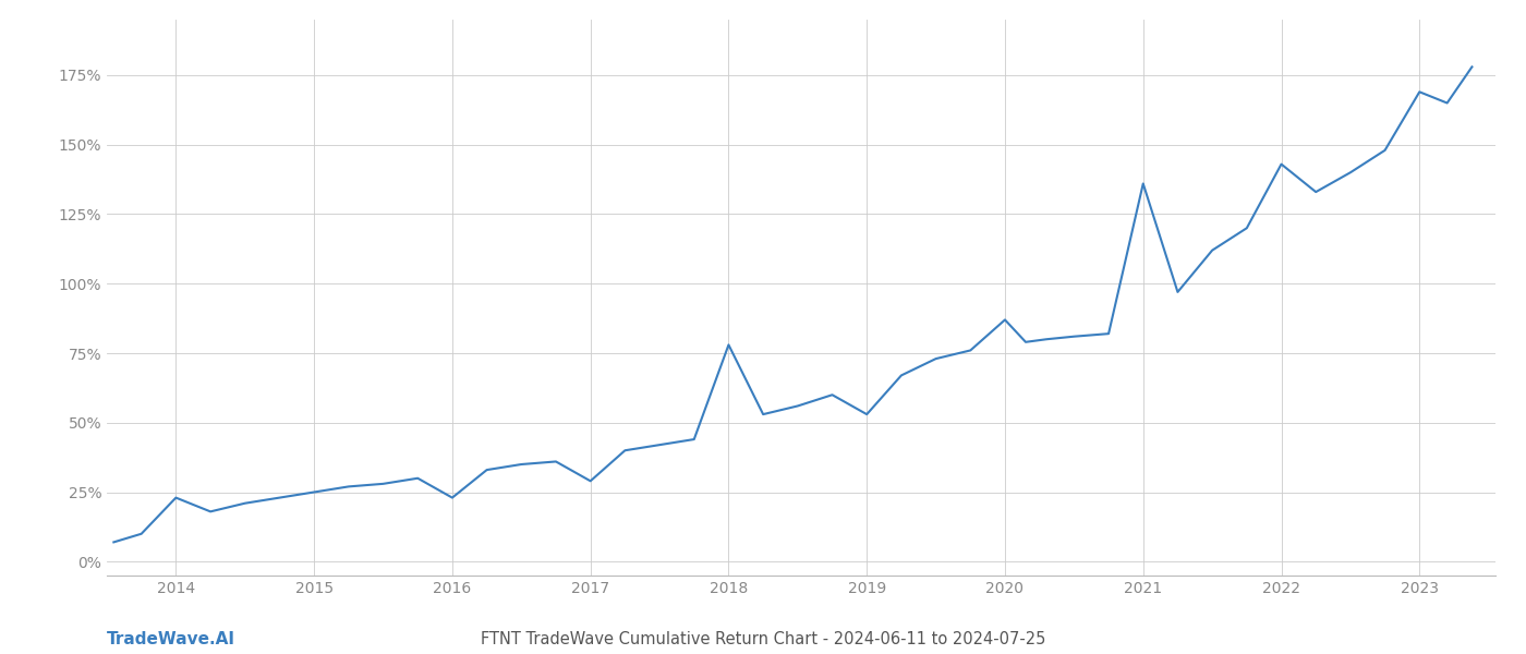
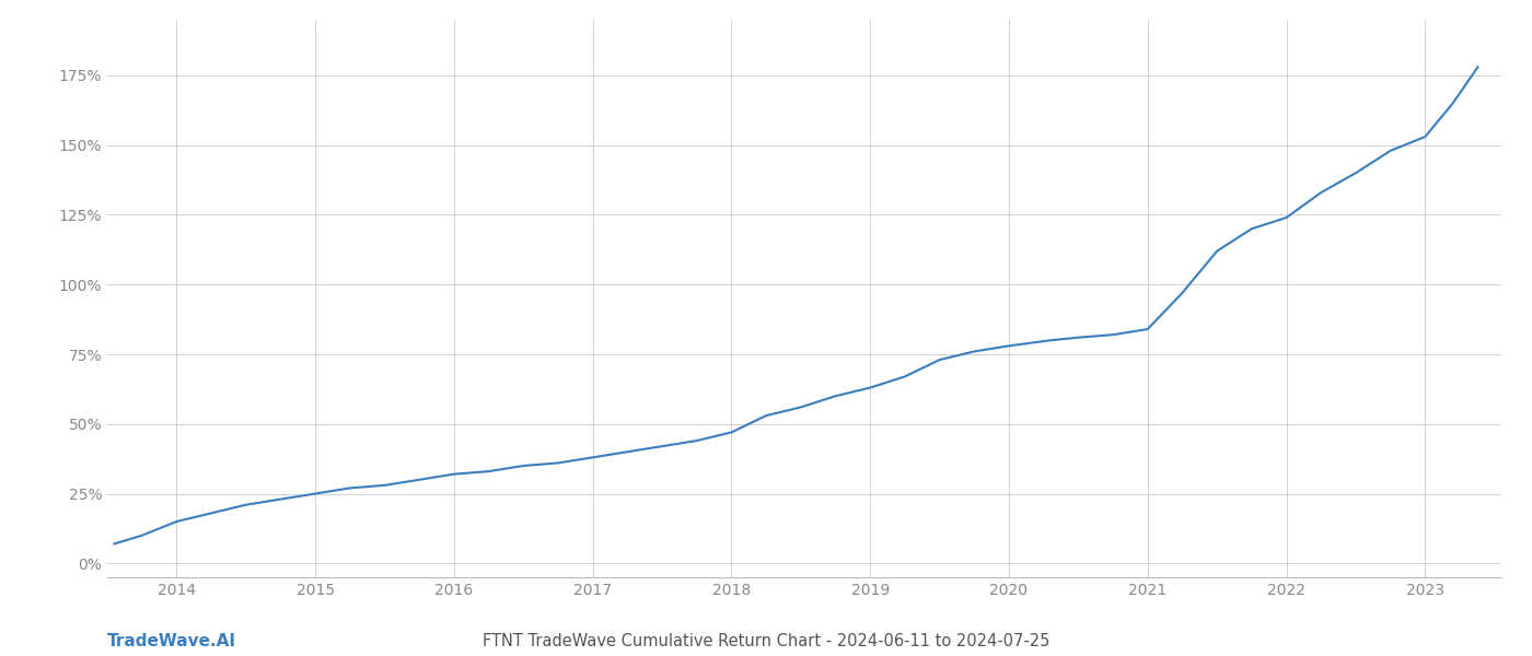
2014: 23% -> 15%
2016: 23% -> 32%
2017: 29% -> 38%
2018: 78% -> 47%
2019: 53% -> 63%
2020: 87% -> 78%
2021: 136% -> 84%
2022: 143% -> 124%
2023: 169% -> 153%
